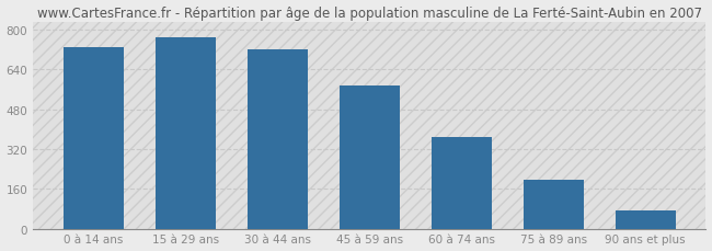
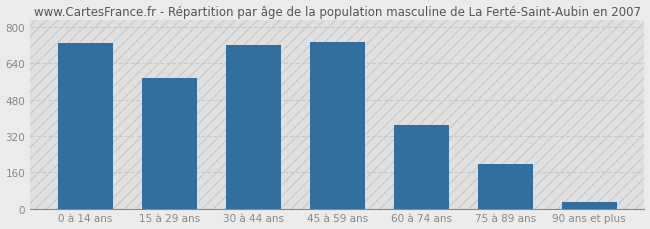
15 à 29 ans: 770 -> 575
45 à 59 ans: 575 -> 735
90 ans et plus: 75 -> 30
